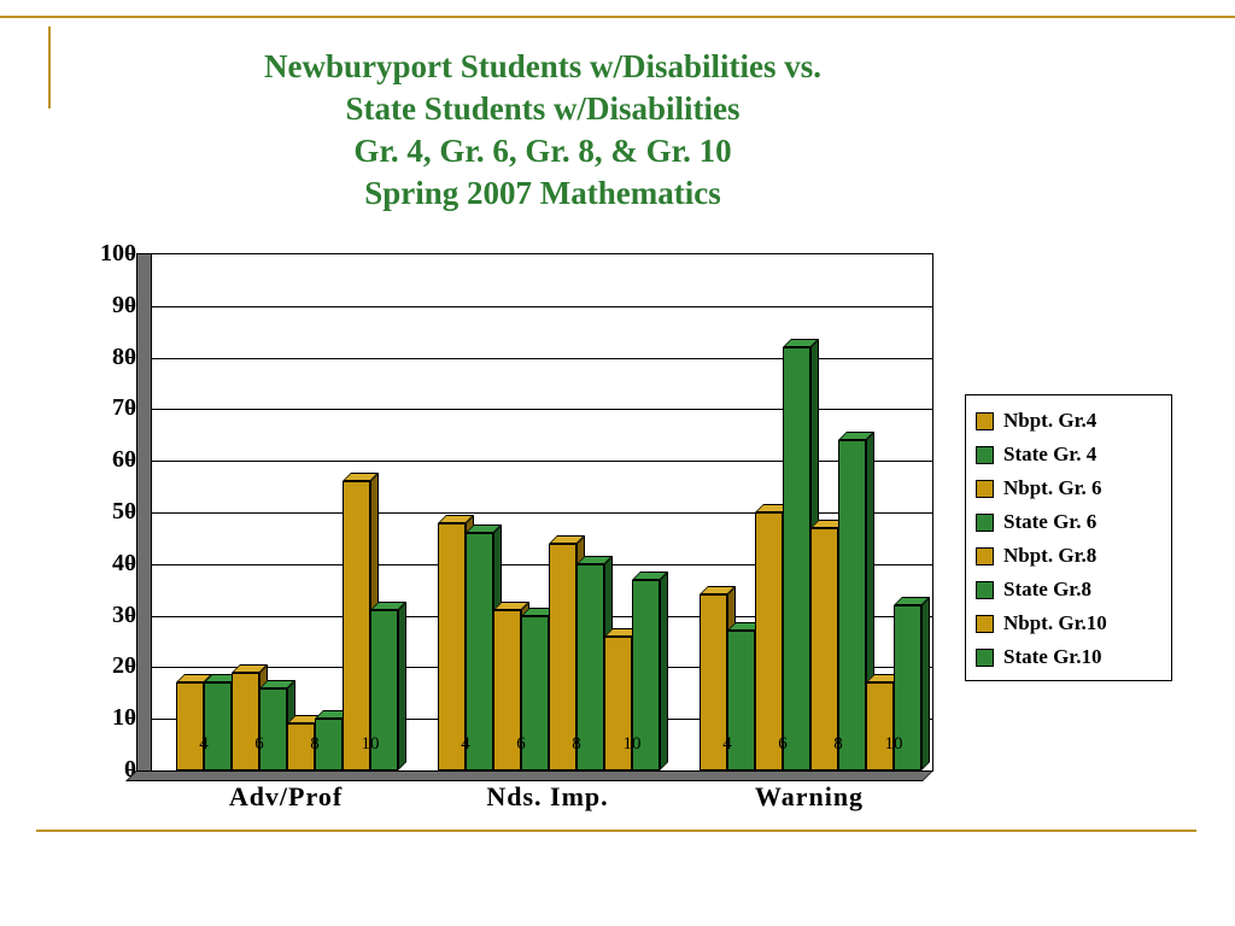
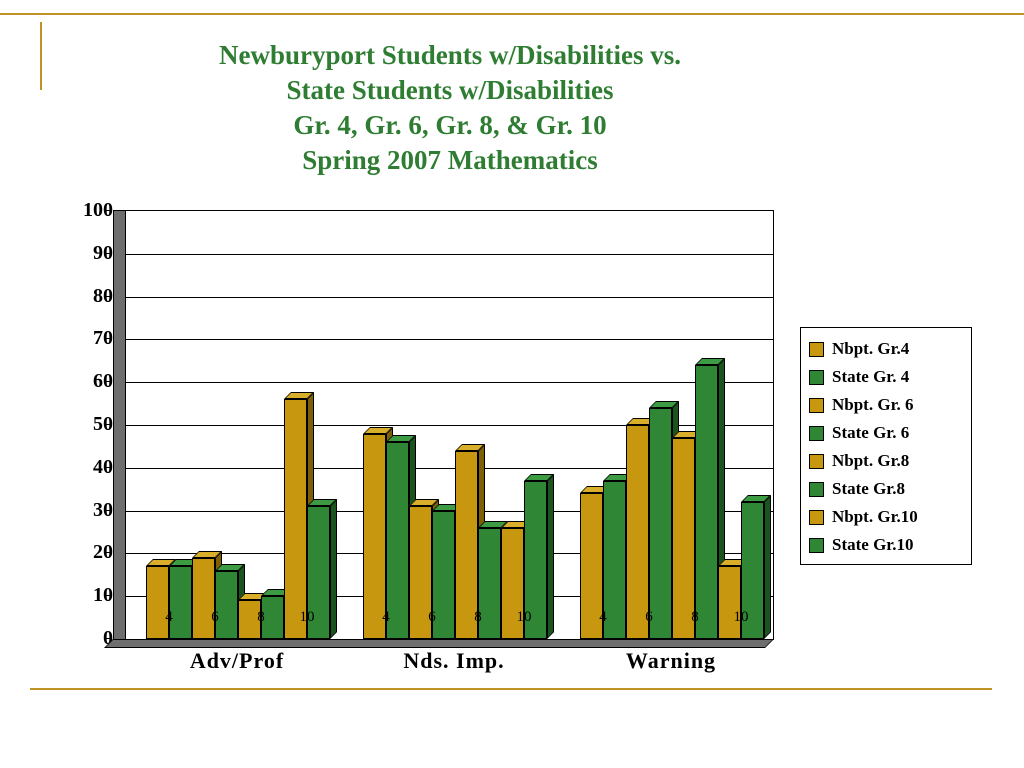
State Gr.8/Nds. Imp.: 40 -> 26
State Gr. 4/Warning: 27 -> 37
State Gr. 6/Warning: 82 -> 54
